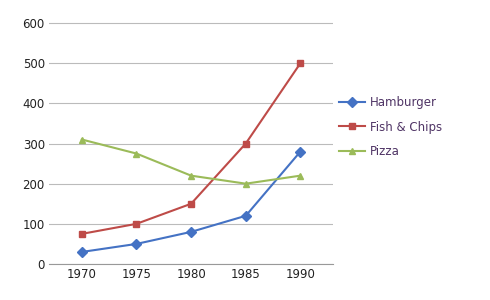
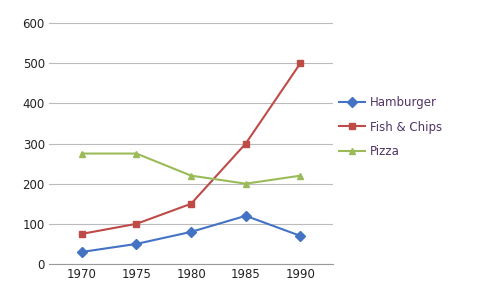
Pizza/1970: 310 -> 275
Hamburger/1990: 280 -> 70
